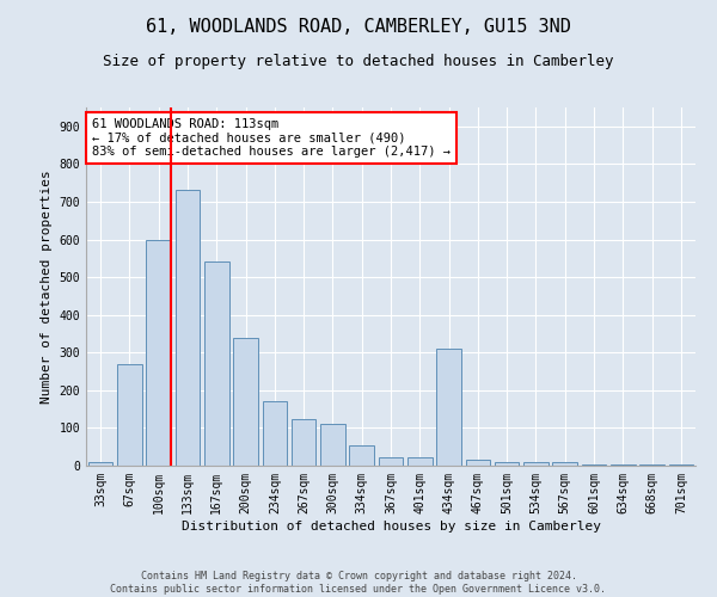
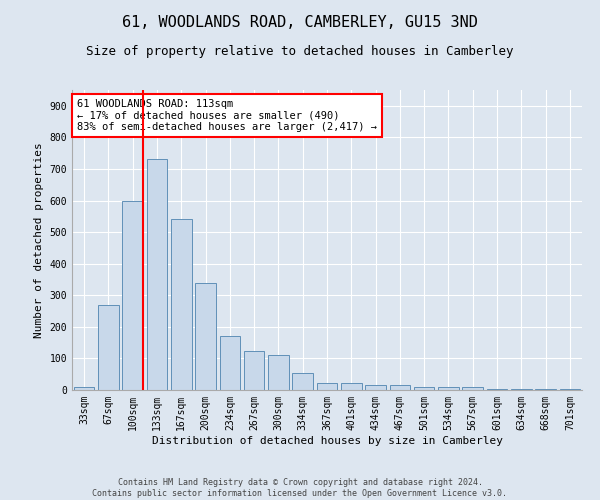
434sqm: 310 -> 15
